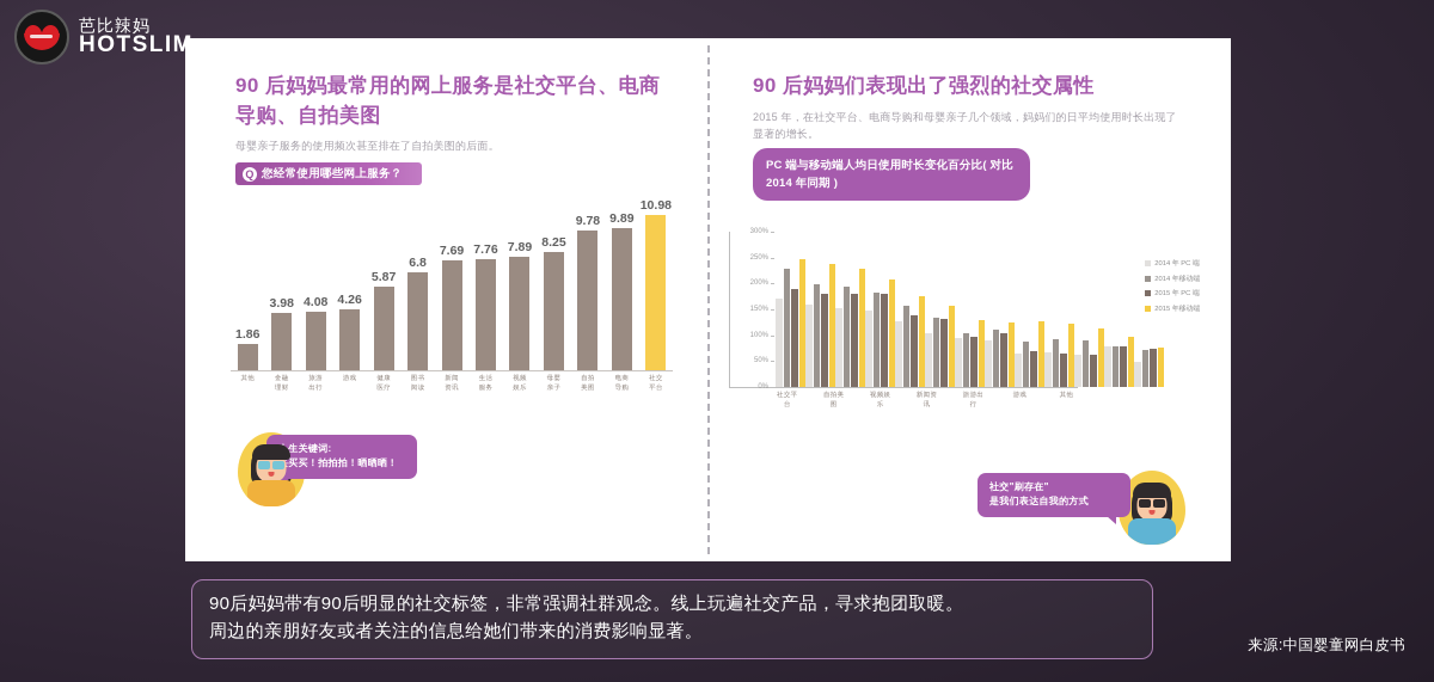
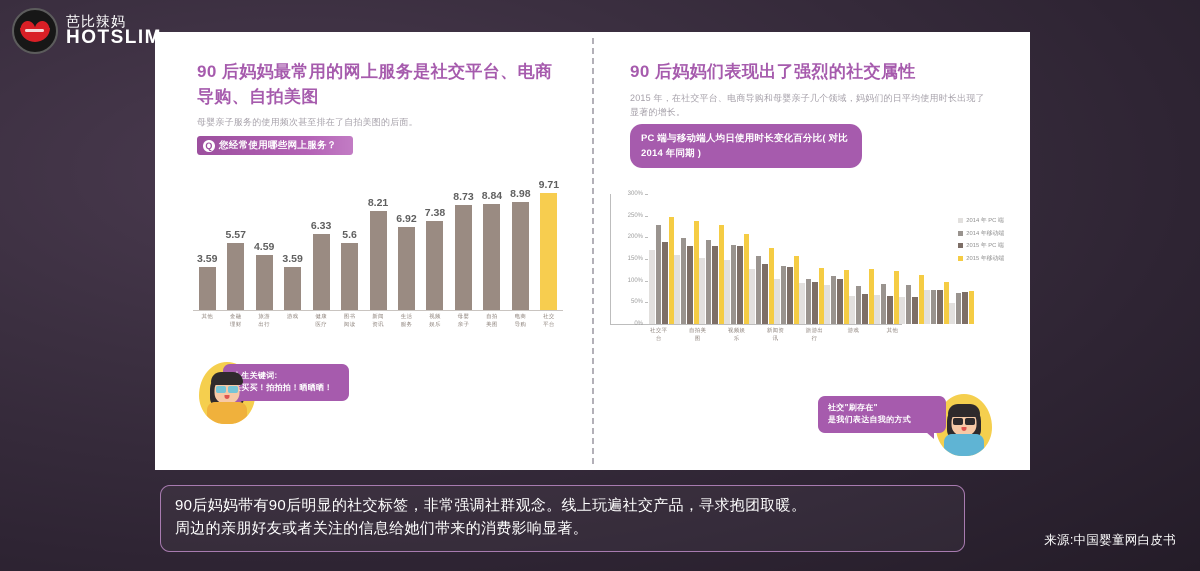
您经常使用哪些网上服务？/其他: 1.86 -> 3.59
您经常使用哪些网上服务？/金融理财: 3.98 -> 5.57
您经常使用哪些网上服务？/旅游出行: 4.08 -> 4.59
您经常使用哪些网上服务？/游戏: 4.26 -> 3.59
您经常使用哪些网上服务？/健康医疗: 5.87 -> 6.33
您经常使用哪些网上服务？/图书阅读: 6.8 -> 5.6
您经常使用哪些网上服务？/新闻资讯: 7.69 -> 8.21
您经常使用哪些网上服务？/生活服务: 7.76 -> 6.92
您经常使用哪些网上服务？/视频娱乐: 7.89 -> 7.38
您经常使用哪些网上服务？/母婴亲子: 8.25 -> 8.73
您经常使用哪些网上服务？/自拍美图: 9.78 -> 8.84
您经常使用哪些网上服务？/电商导购: 9.89 -> 8.98
您经常使用哪些网上服务？/社交平台: 10.98 -> 9.71
